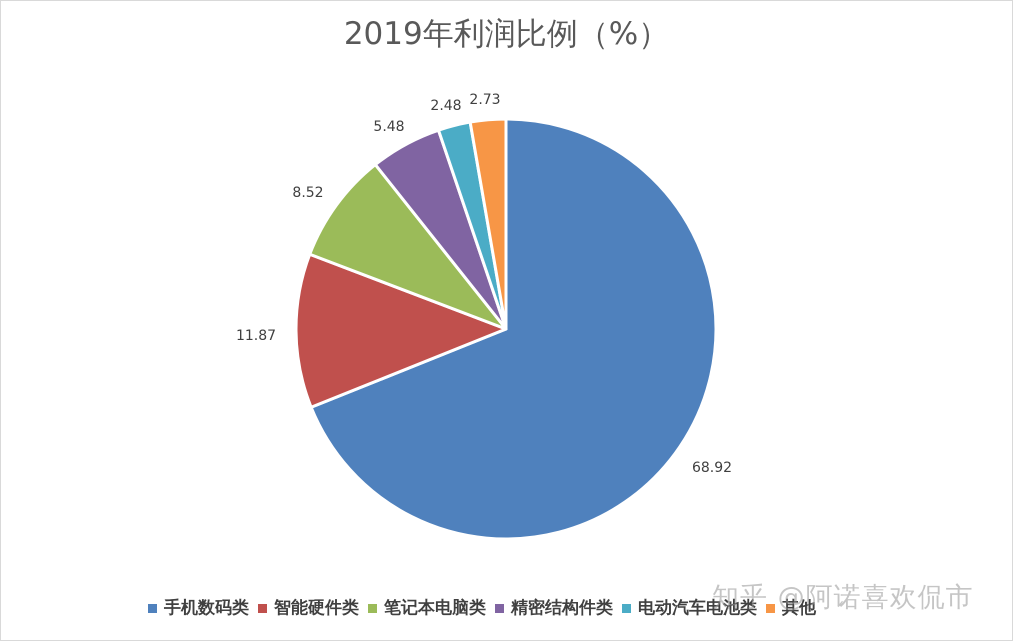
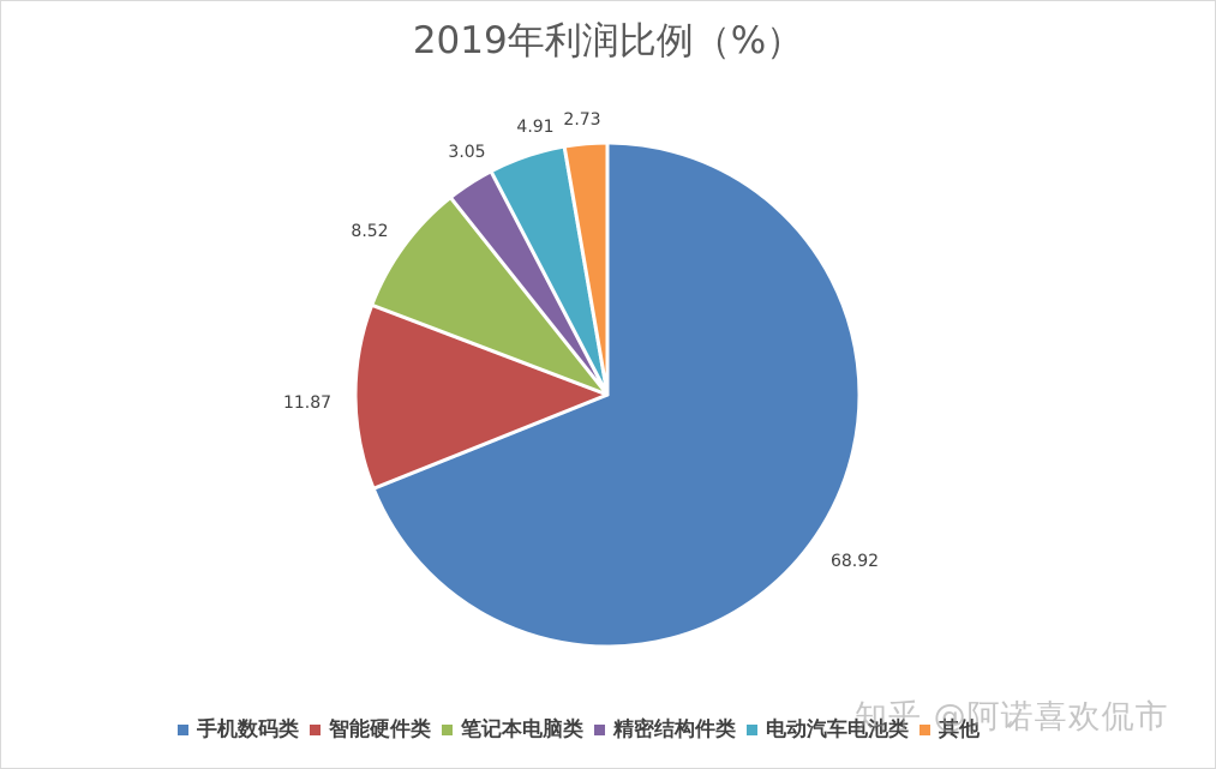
精密结构件类: 5.48 -> 3.05
电动汽车电池类: 2.48 -> 4.91
